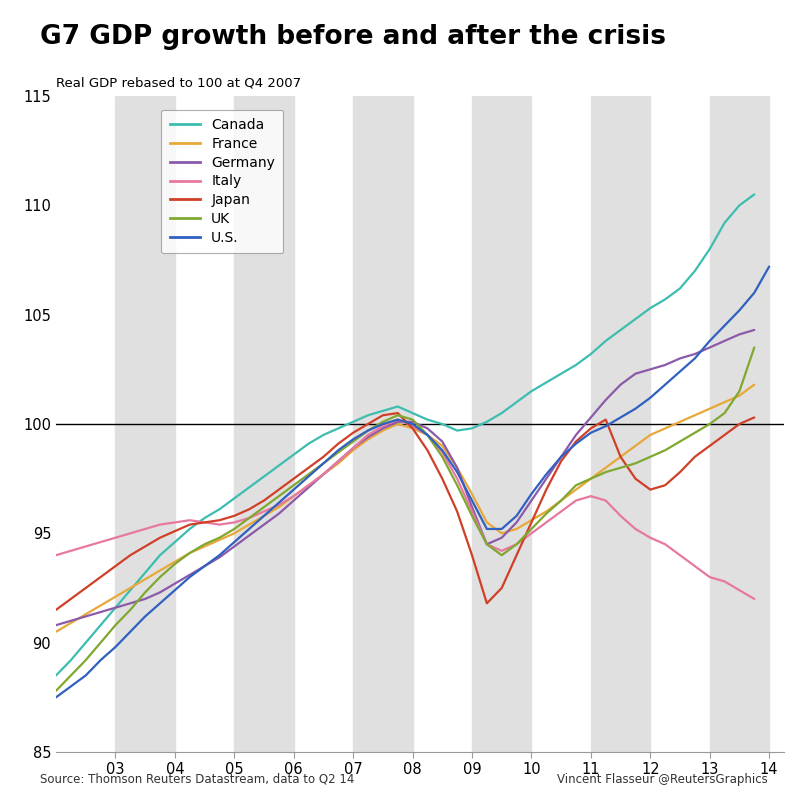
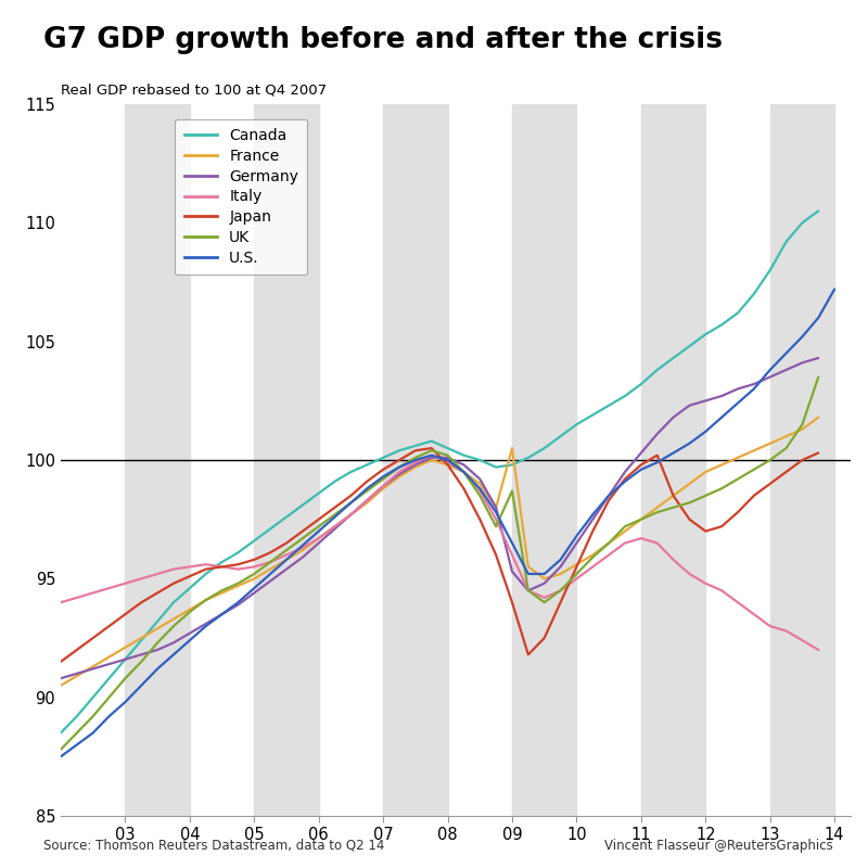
France/09: 96.8 -> 100.5
Germany/09: 96.2 -> 95.3
UK/09: 95.8 -> 98.7
